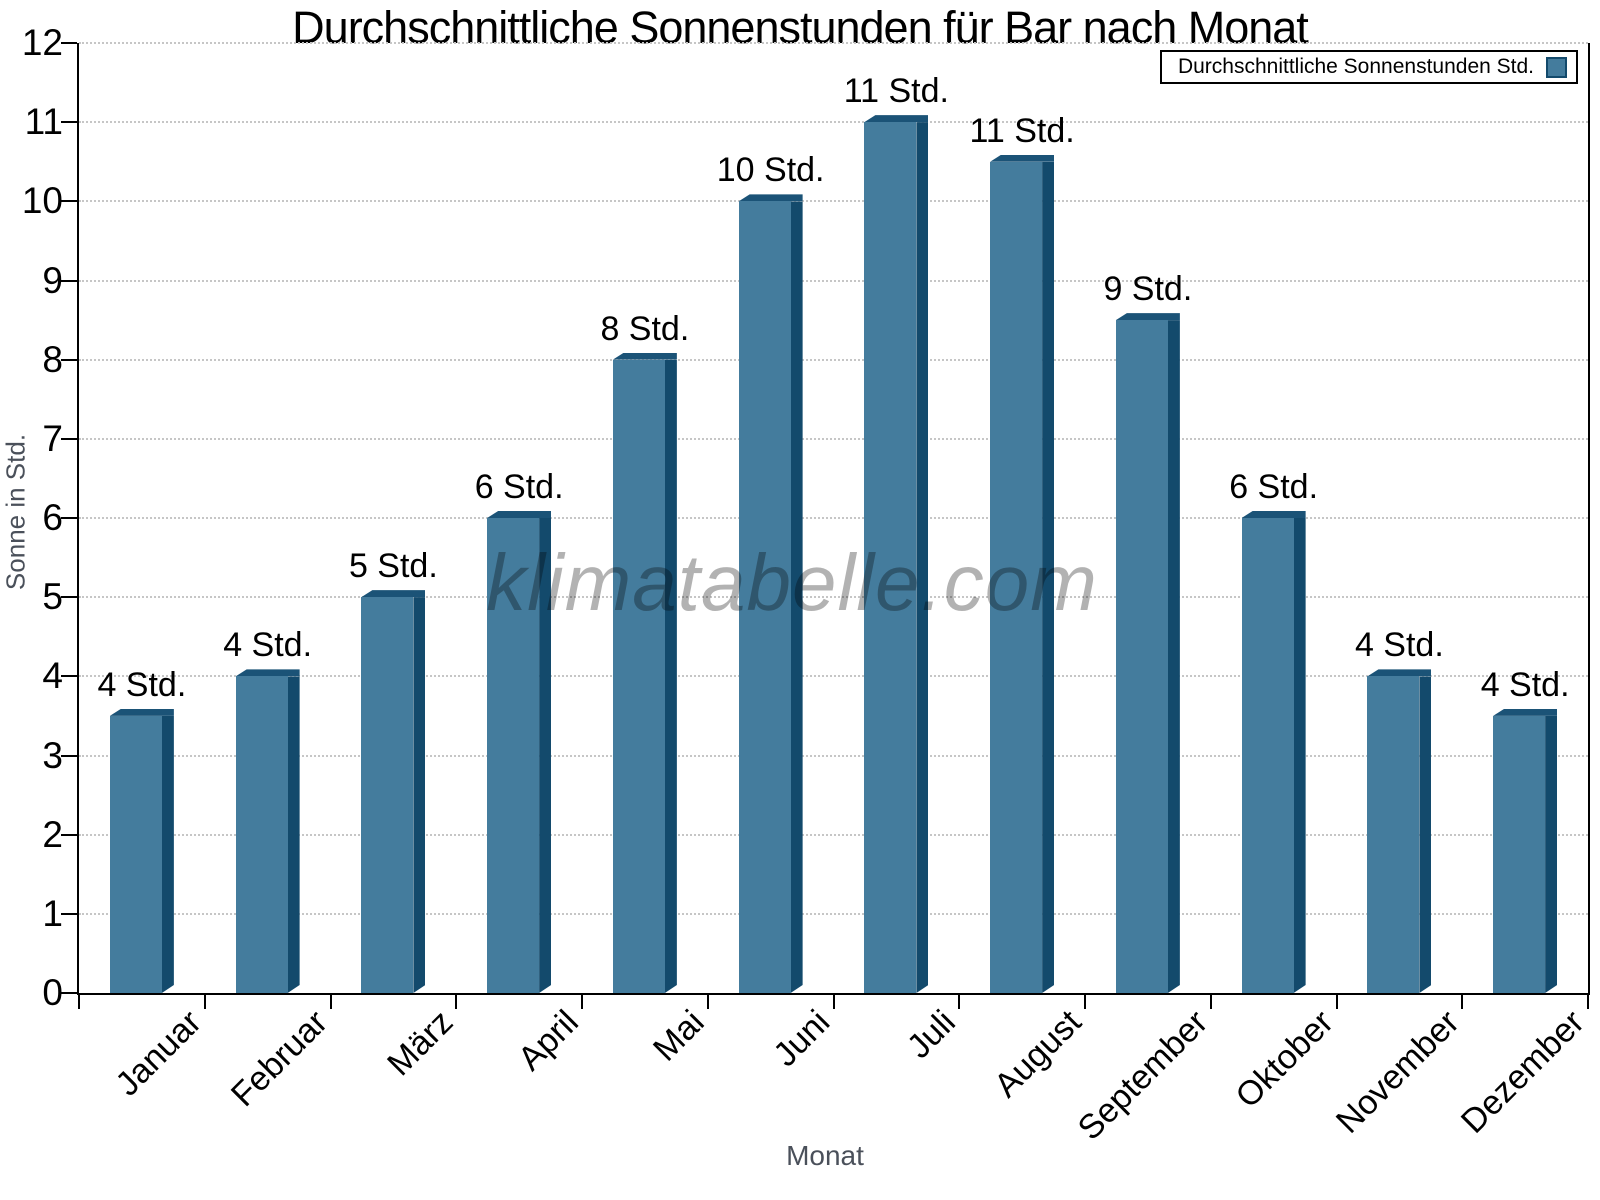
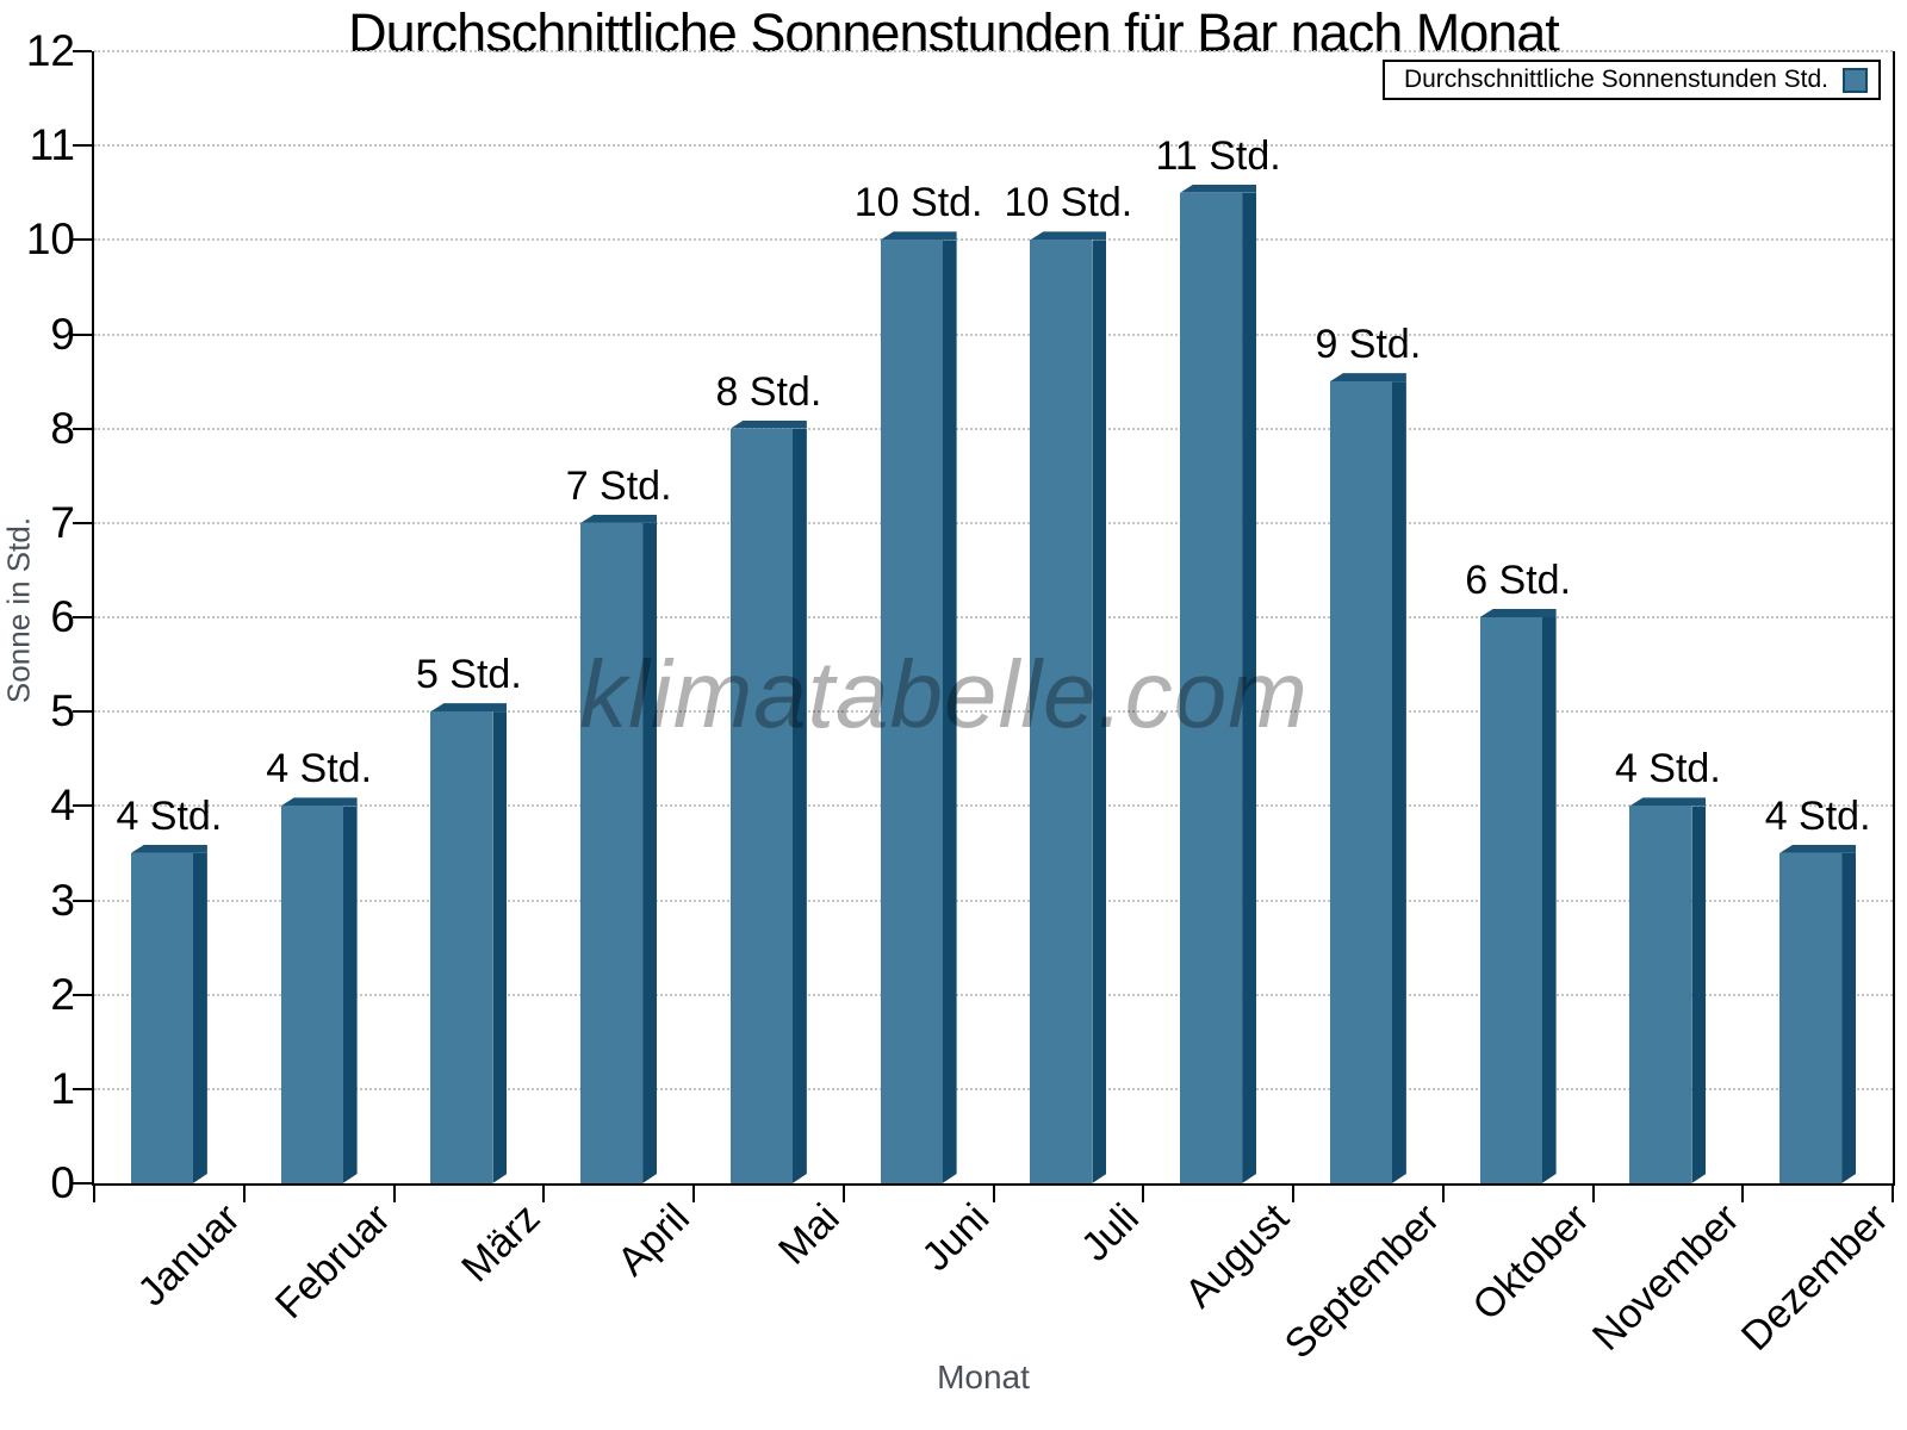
April: 6 -> 7
Juli: 11 -> 10
